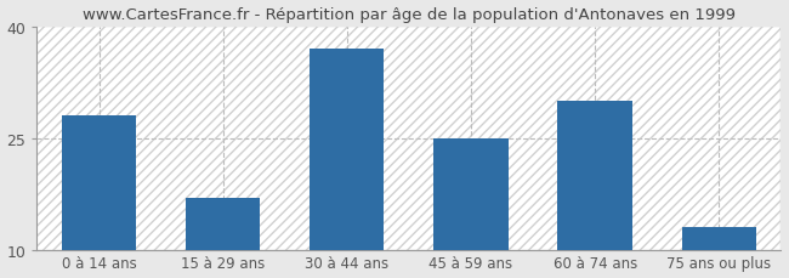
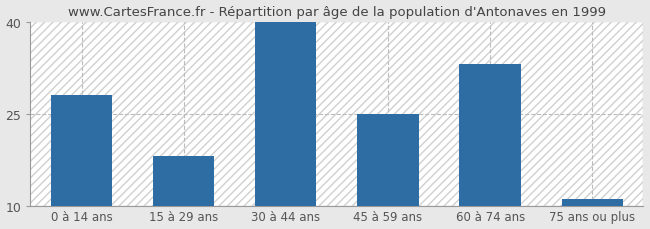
15 à 29 ans: 17 -> 18
30 à 44 ans: 37 -> 40
60 à 74 ans: 30 -> 33
75 ans ou plus: 13 -> 11
